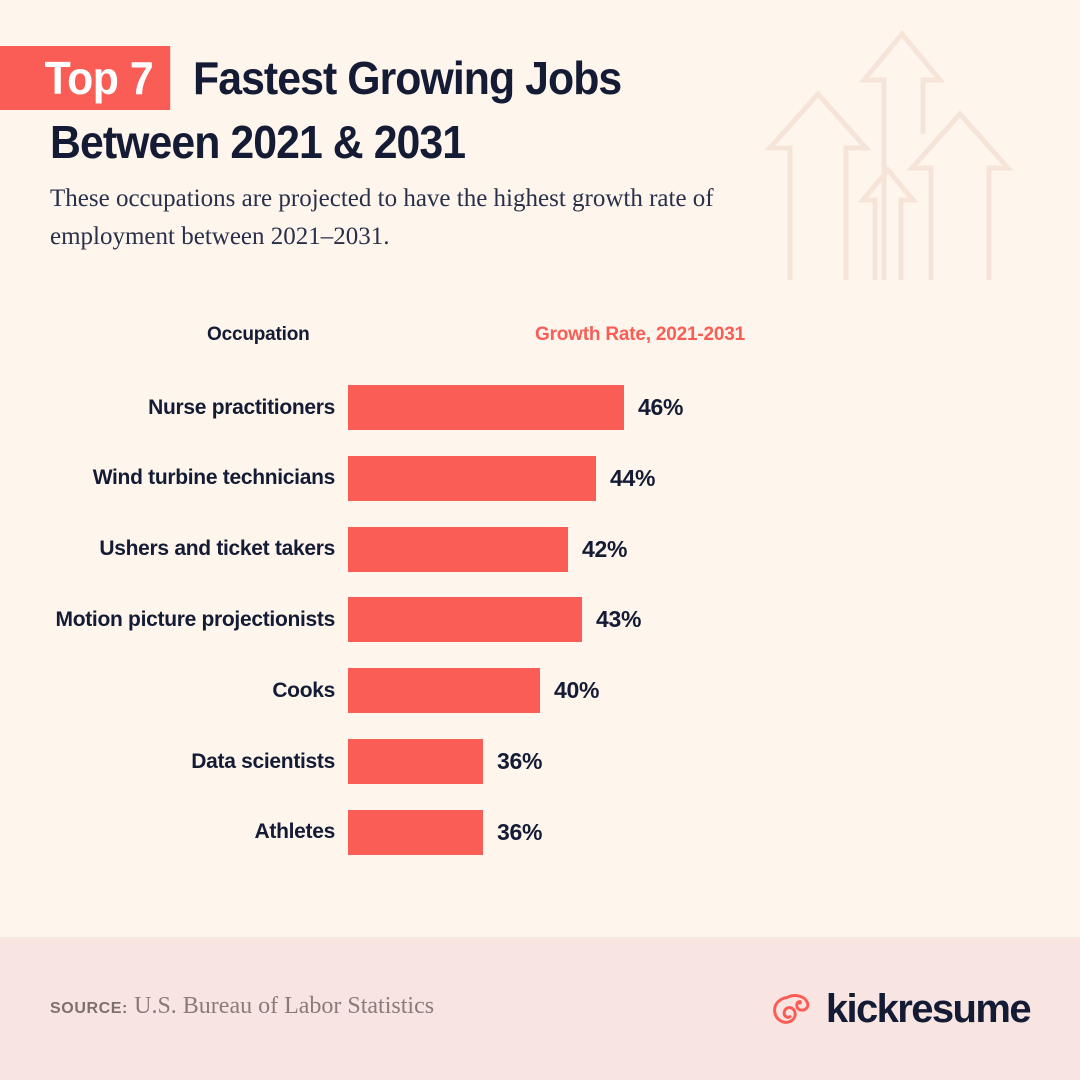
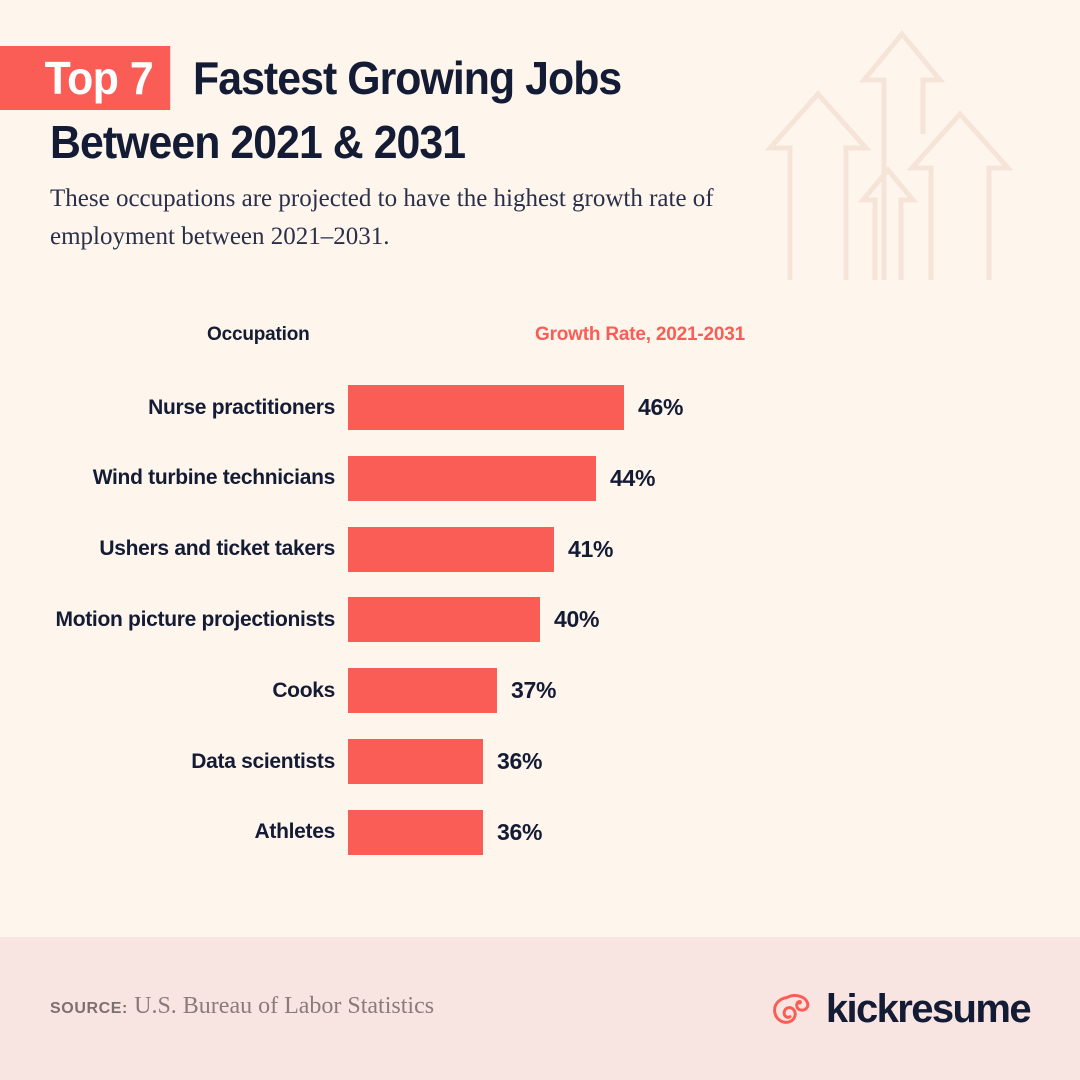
Ushers and ticket takers: 42% -> 41%
Motion picture projectionists: 43% -> 40%
Cooks: 40% -> 37%
